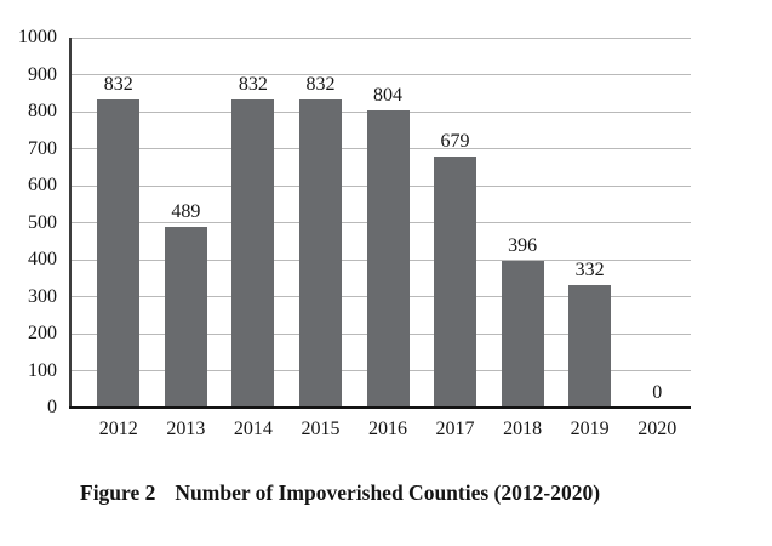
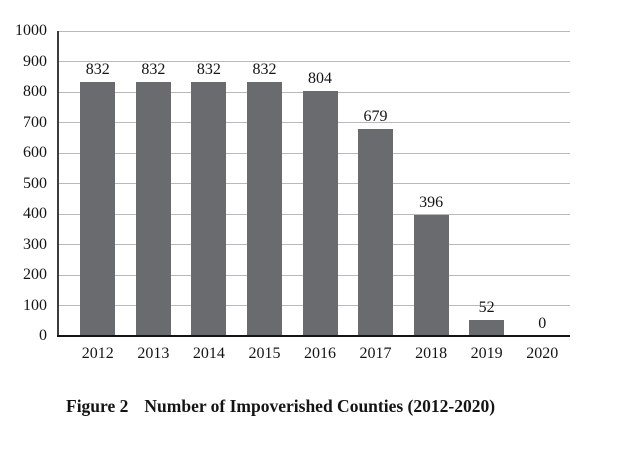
2013: 489 -> 832
2019: 332 -> 52
